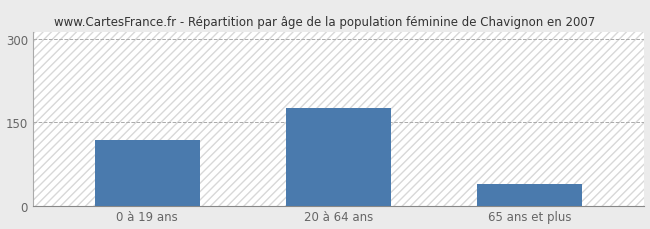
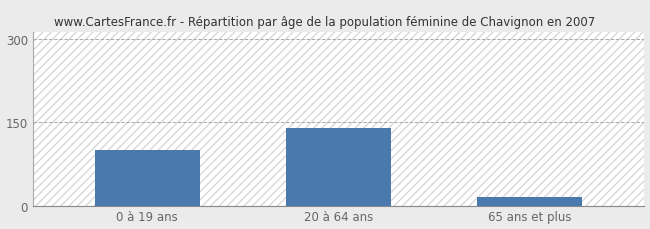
0 à 19 ans: 118 -> 100
20 à 64 ans: 175 -> 140
65 ans et plus: 38 -> 16
